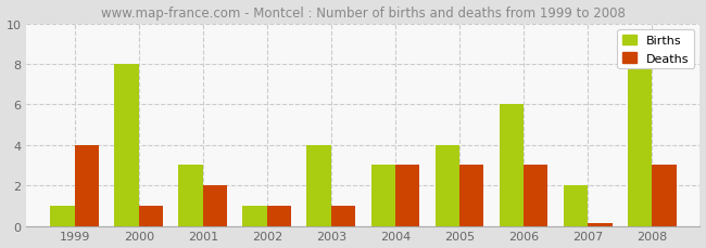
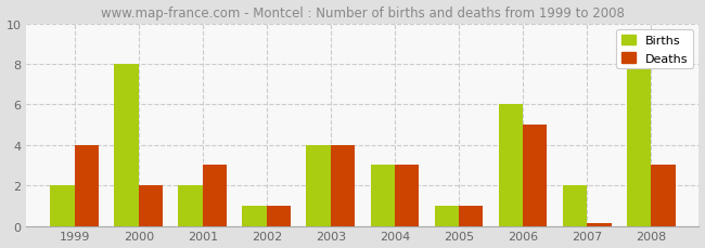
Births/1999: 1 -> 2
Deaths/2000: 1.0 -> 2.0
Births/2001: 3 -> 2
Deaths/2001: 2.0 -> 3.0
Deaths/2003: 1.0 -> 4.0
Births/2005: 4 -> 1
Deaths/2005: 3.0 -> 1.0
Deaths/2006: 3.0 -> 5.0
